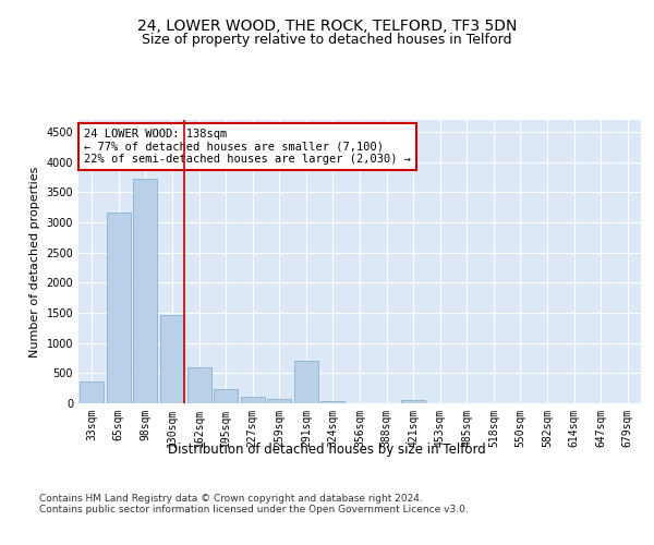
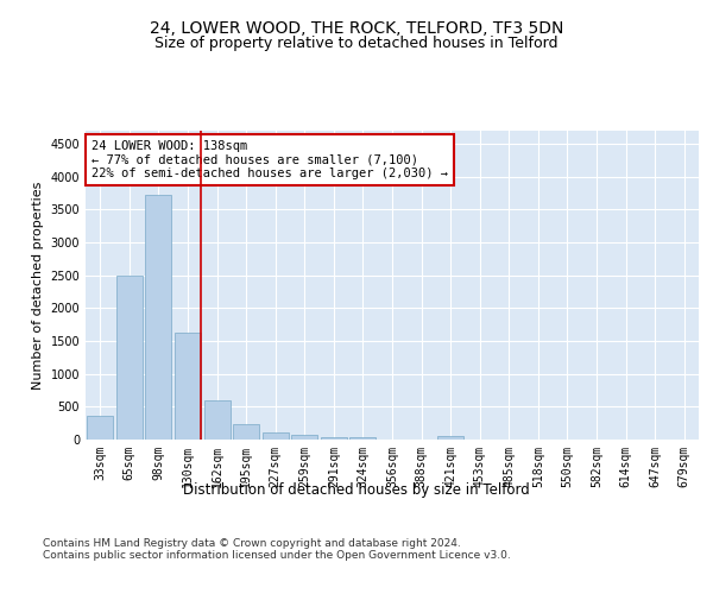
65sqm: 3160 -> 2500
130sqm: 1460 -> 1630
291sqm: 700 -> 40
